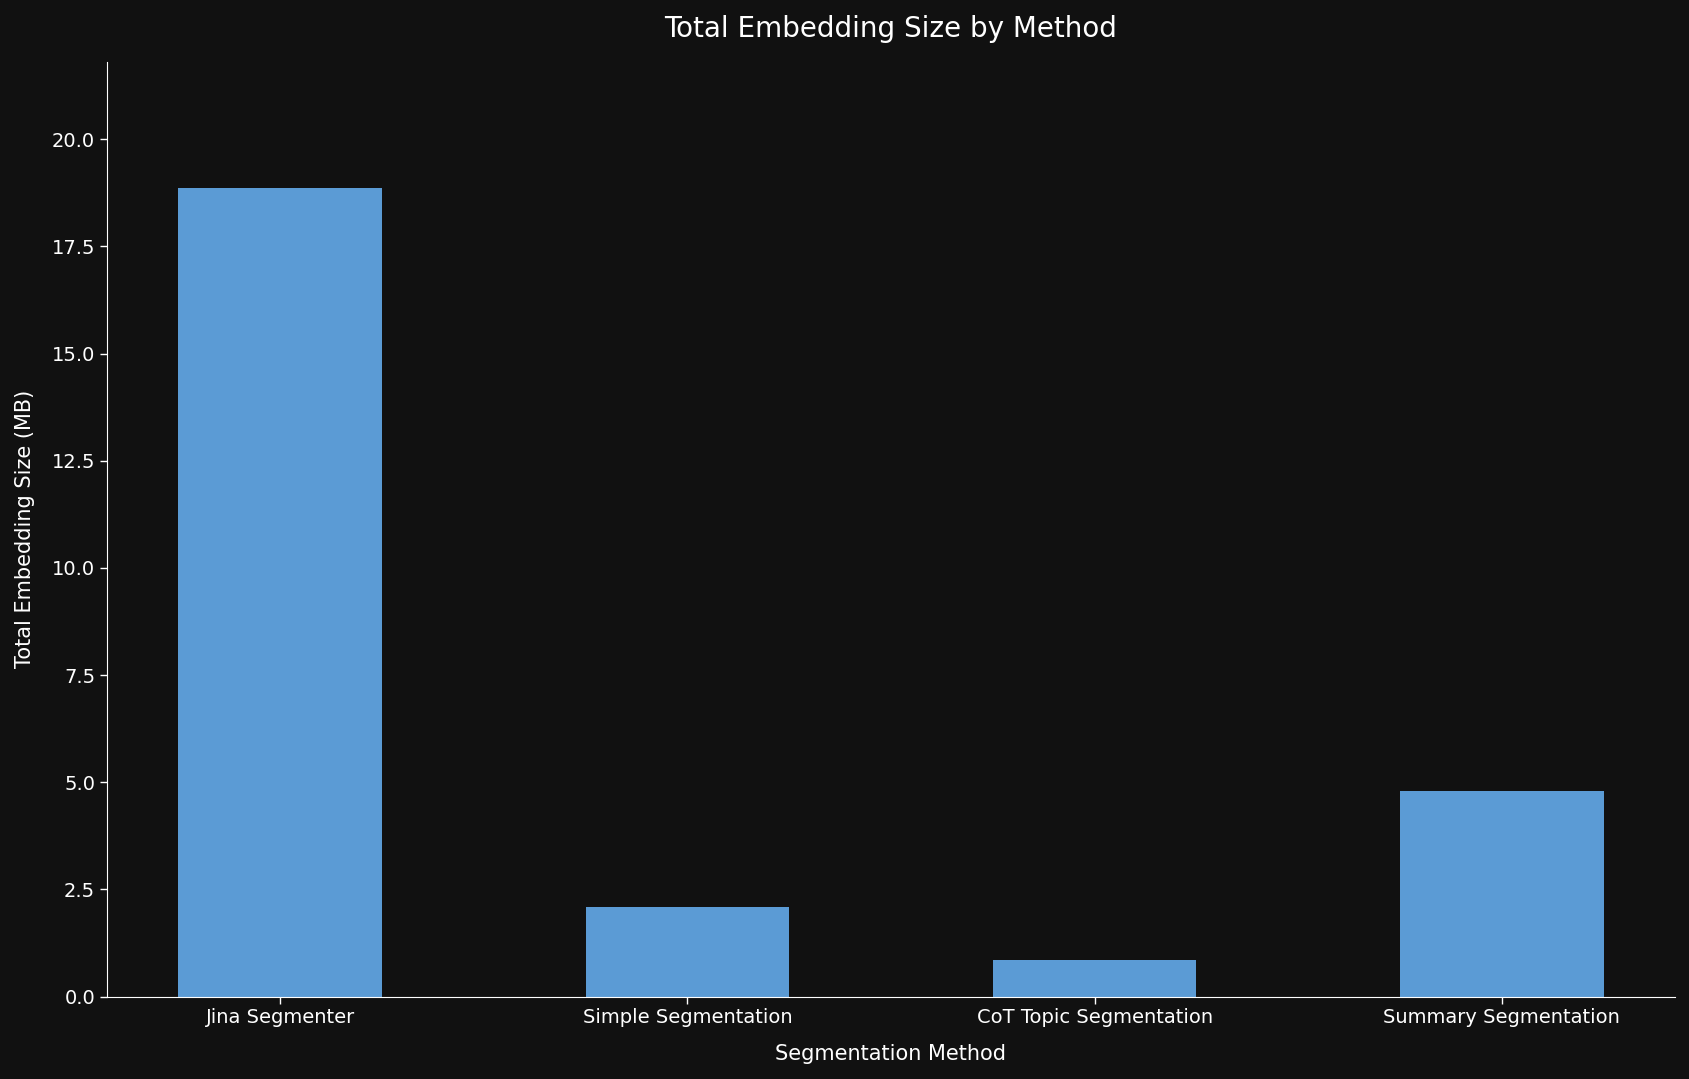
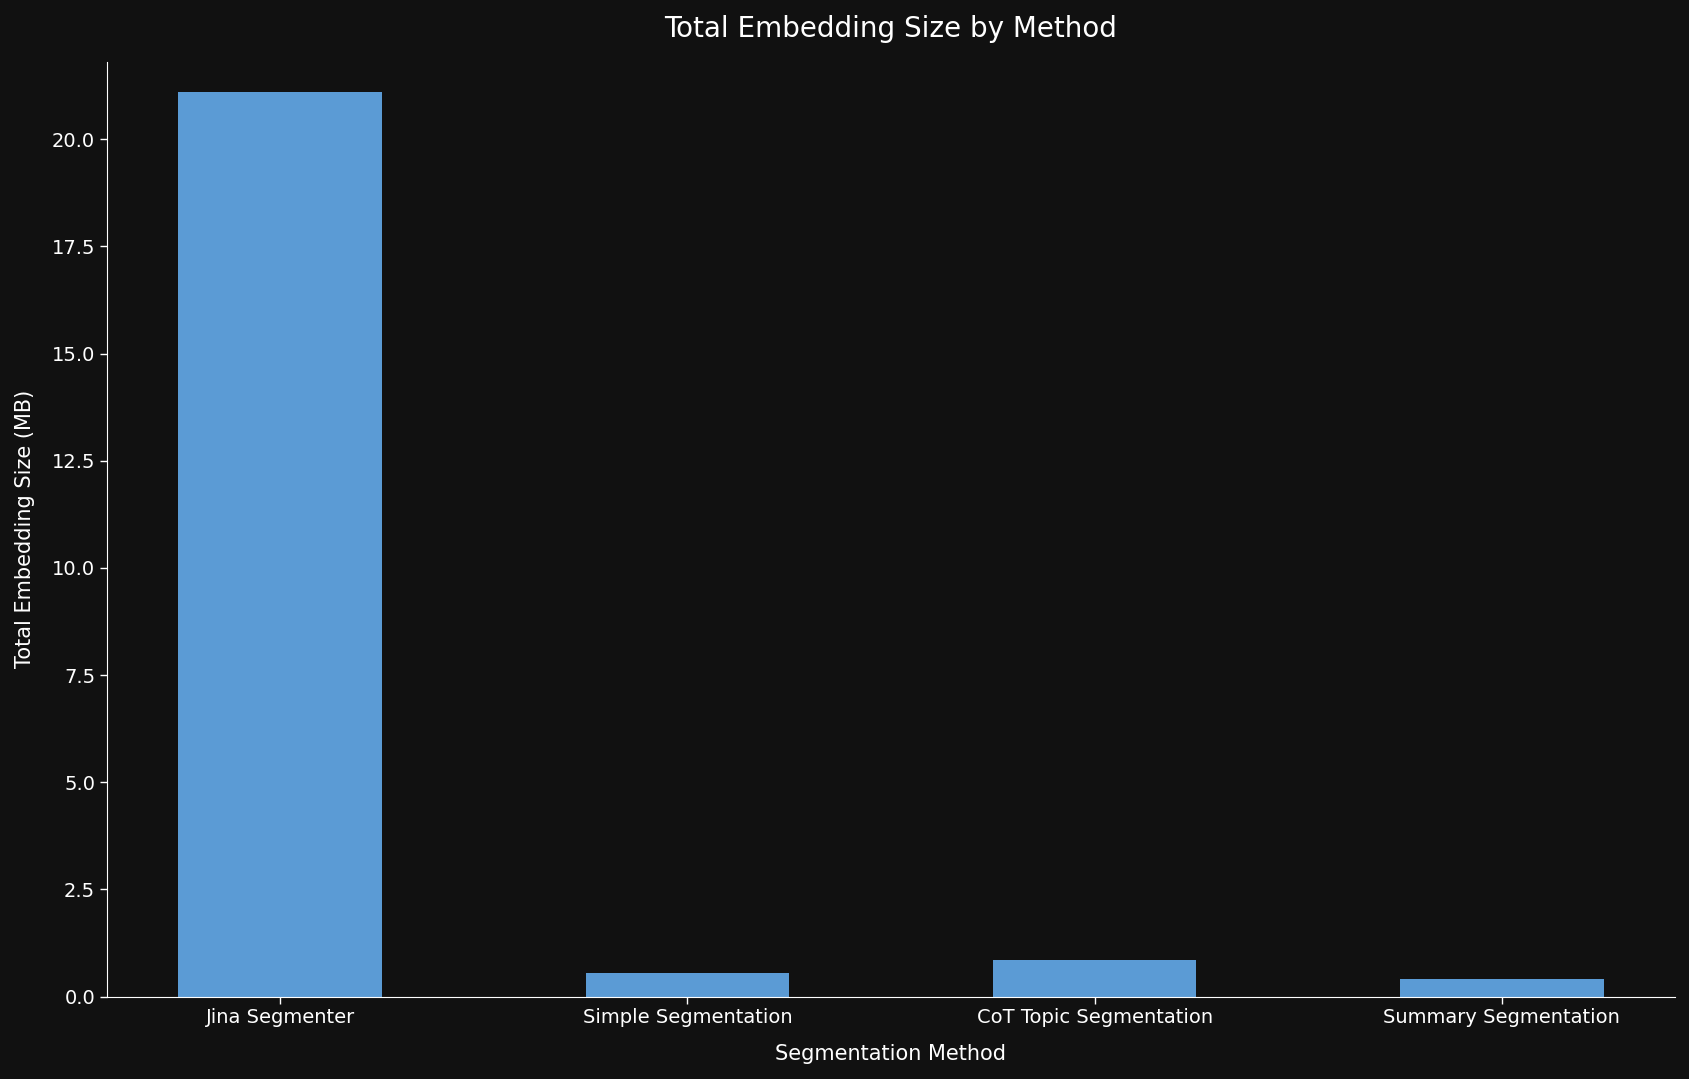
Jina Segmenter: 18.85 -> 21.10
Simple Segmentation: 2.10 -> 0.55
Summary Segmentation: 4.80 -> 0.42
